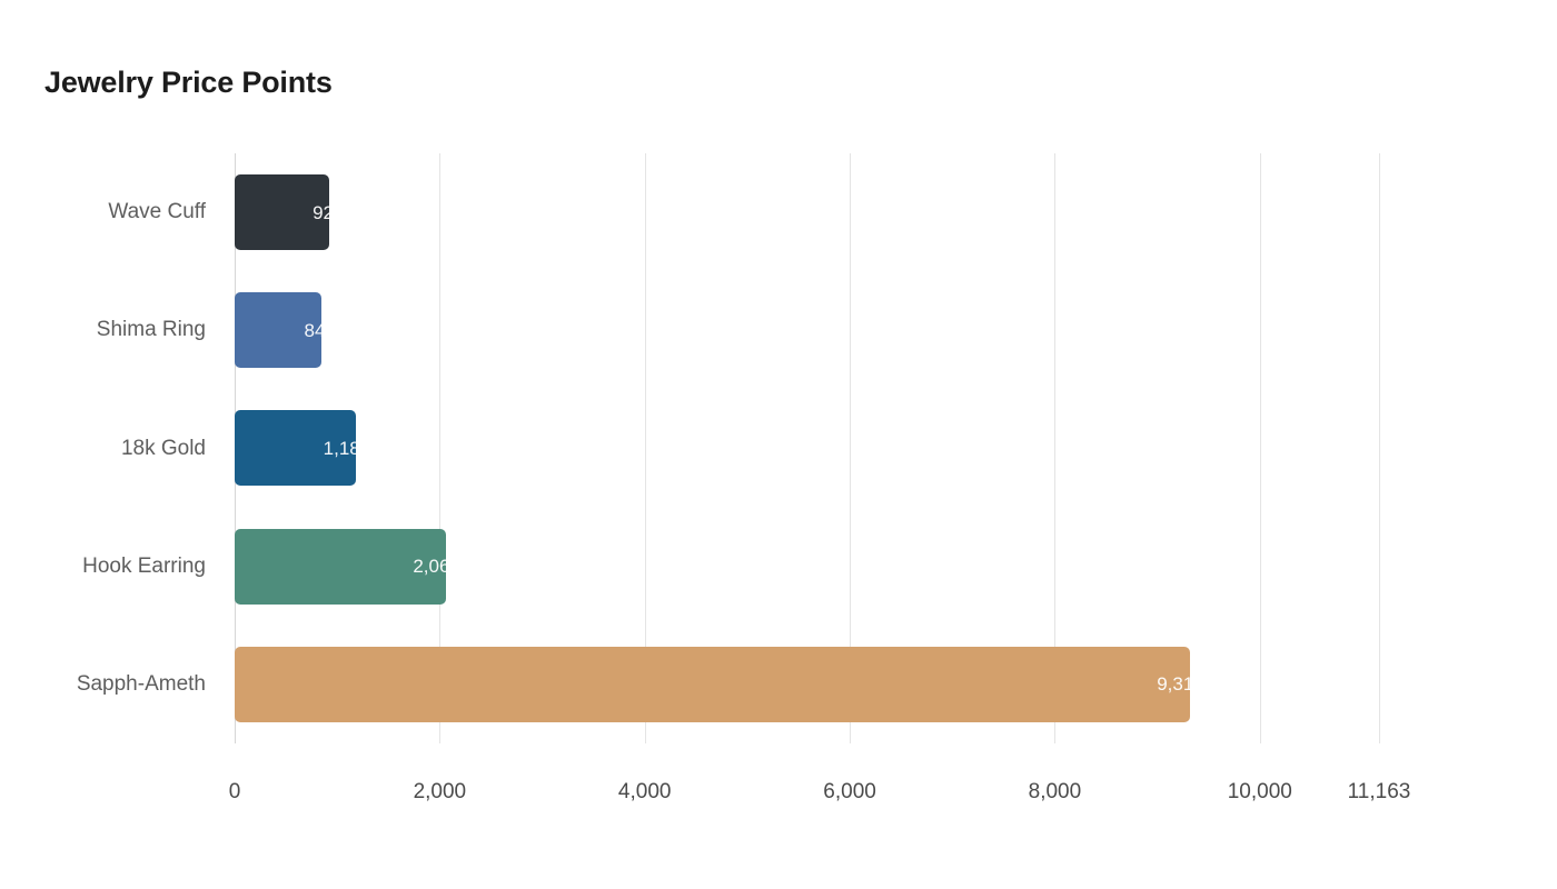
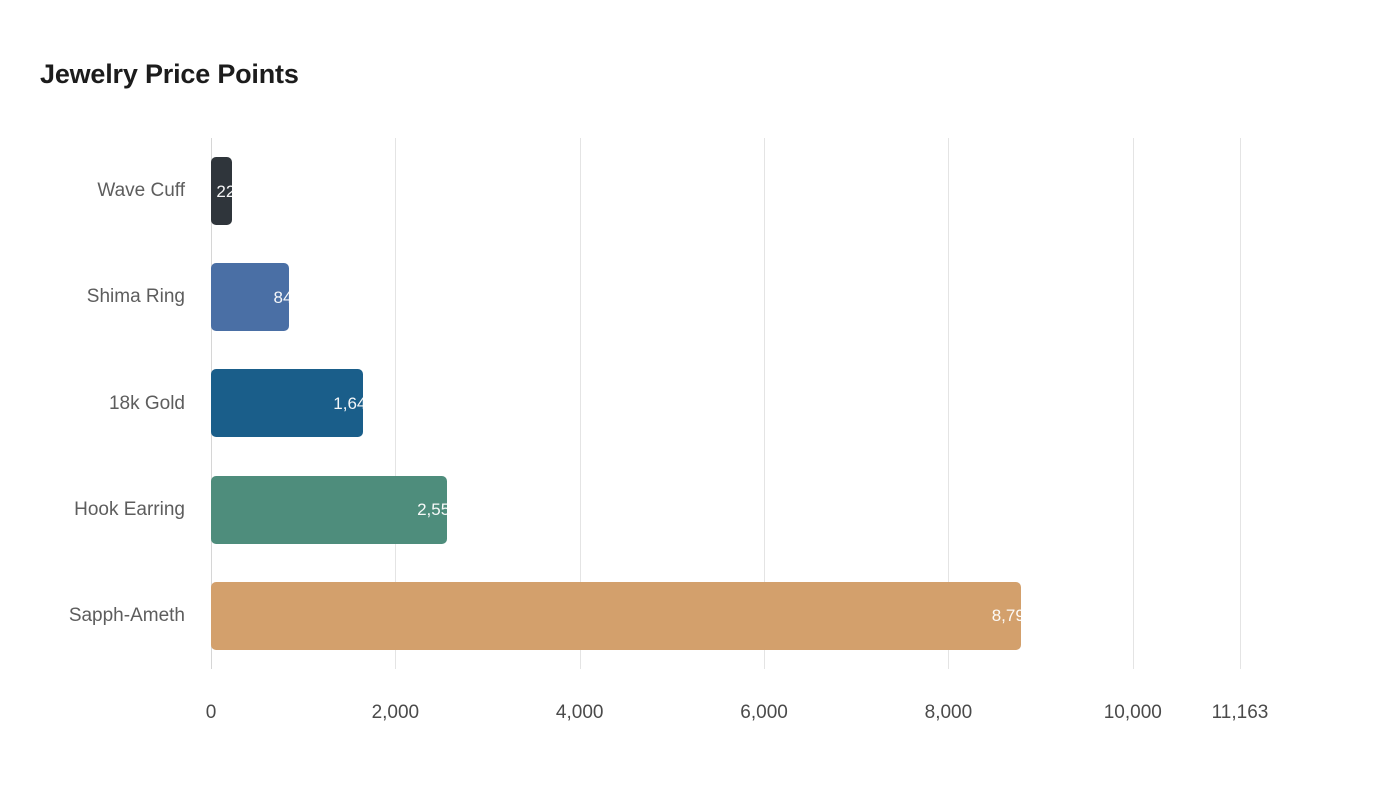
Wave Cuff: 927 -> 225
18k Gold: 1,185 -> 1,647
Hook Earring: 2,060 -> 2,556
Sapph-Ameth: 9,316 -> 8,790
